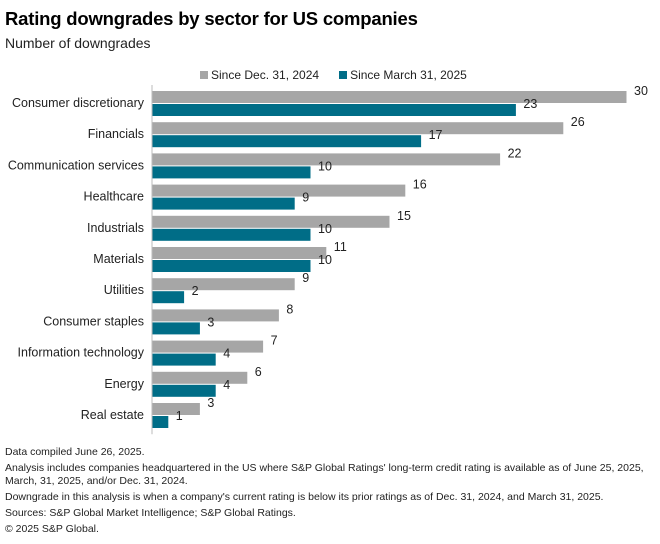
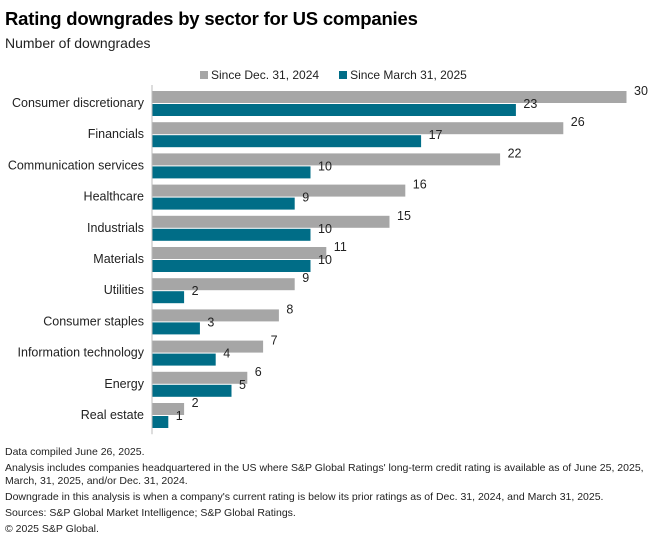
Since March 31, 2025/Energy: 4 -> 5
Since Dec. 31, 2024/Real estate: 3 -> 2
